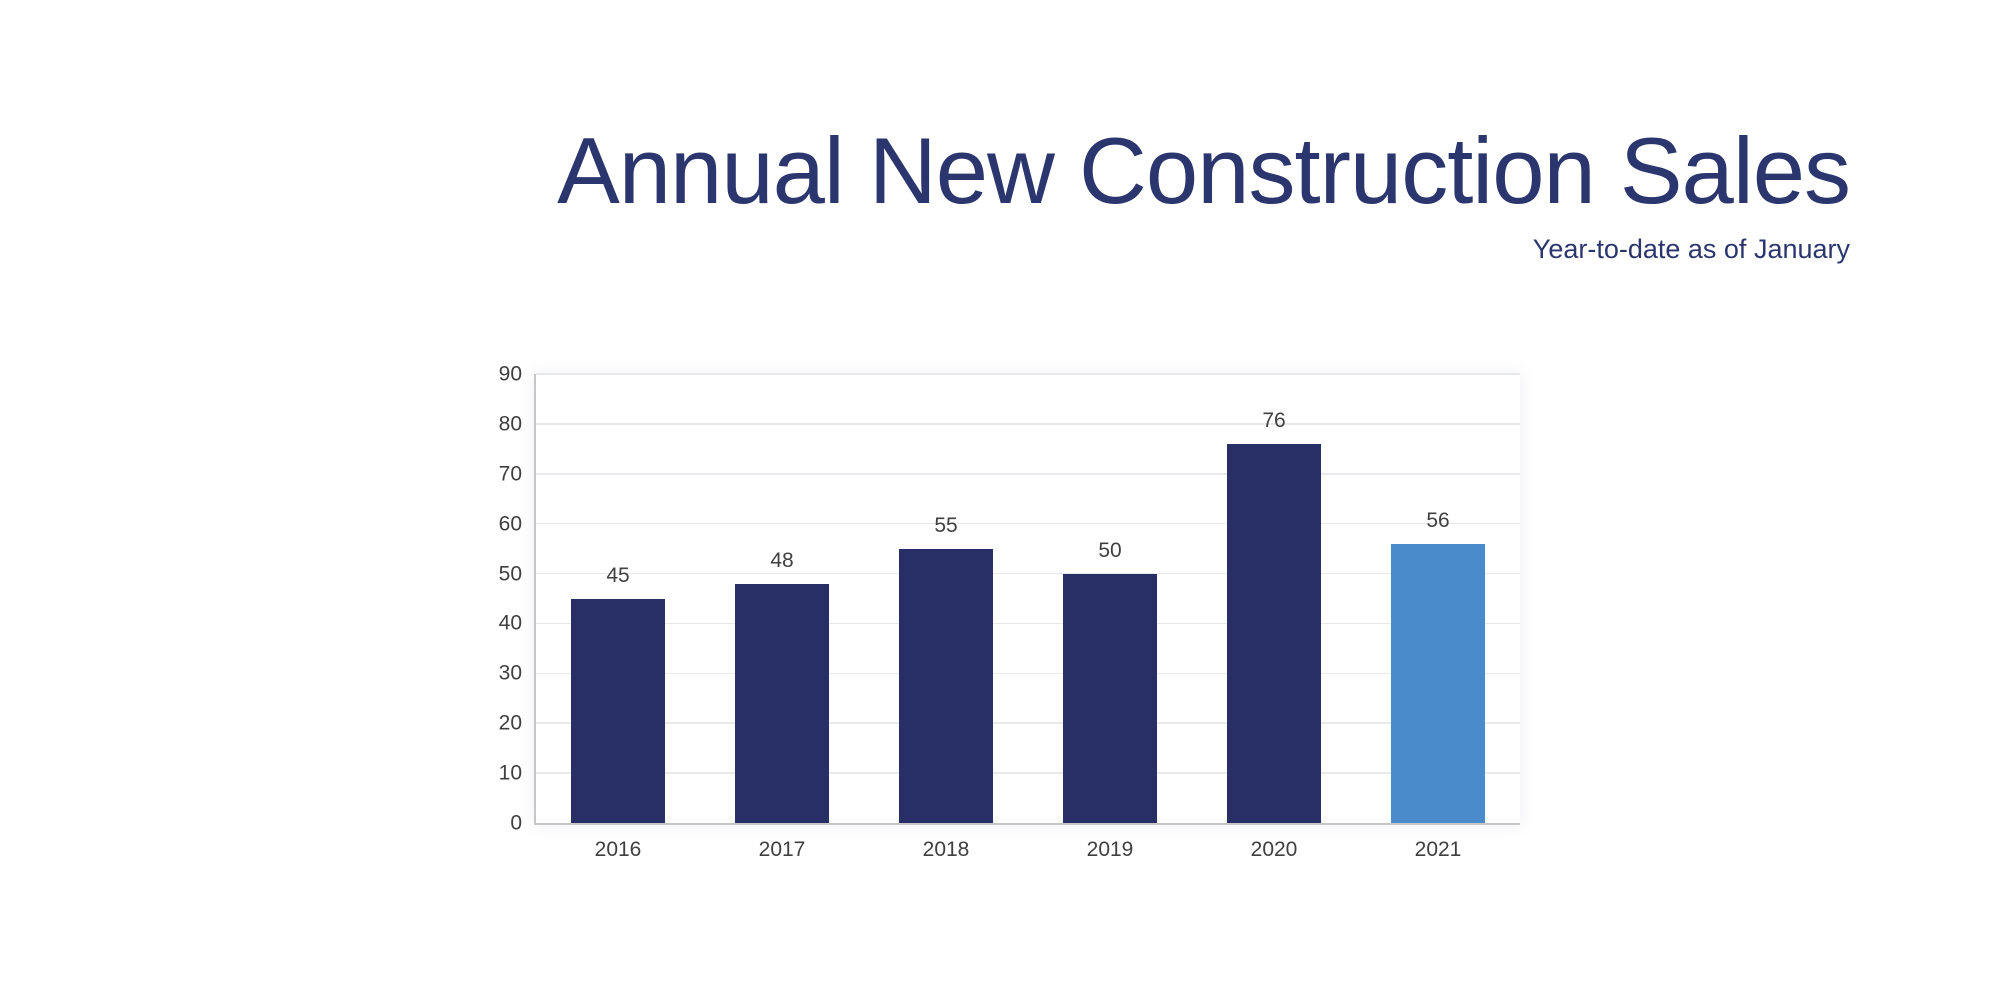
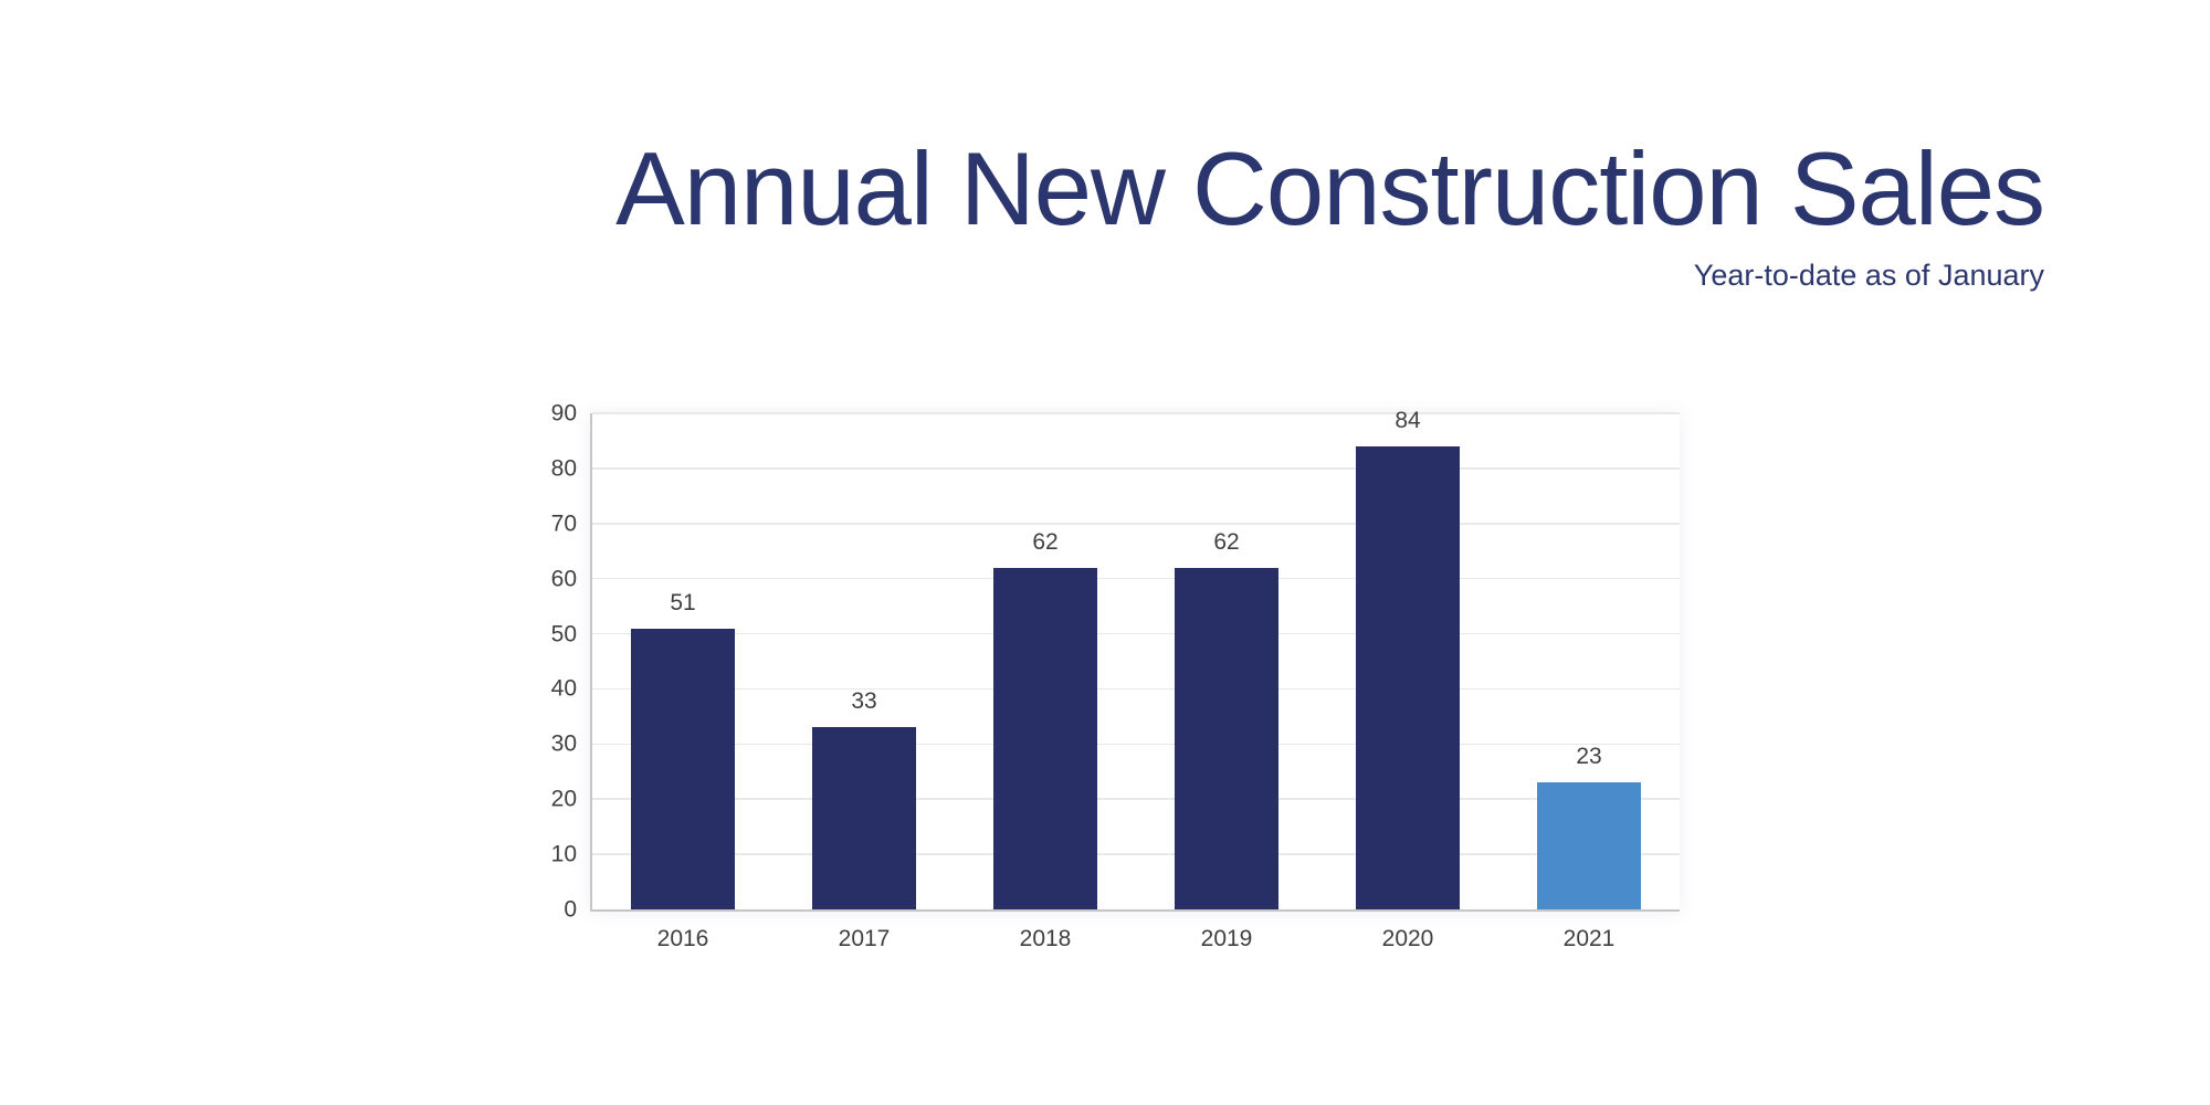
2016: 45 -> 51
2017: 48 -> 33
2018: 55 -> 62
2019: 50 -> 62
2020: 76 -> 84
2021: 56 -> 23
